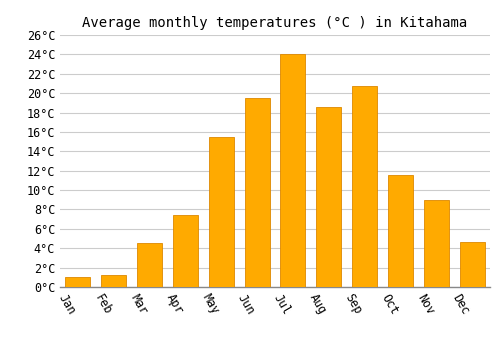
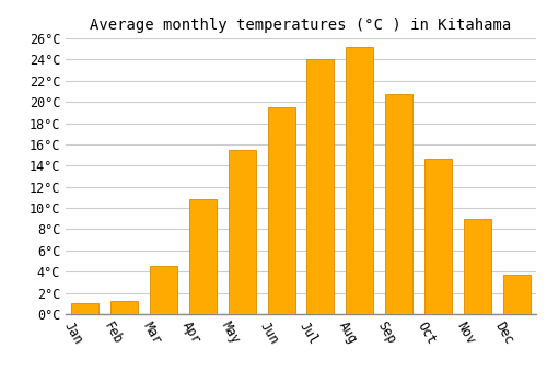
Apr: 7.4°C -> 10.8°C
Aug: 18.6°C -> 25.2°C
Oct: 11.6°C -> 14.7°C
Dec: 4.6°C -> 3.7°C
